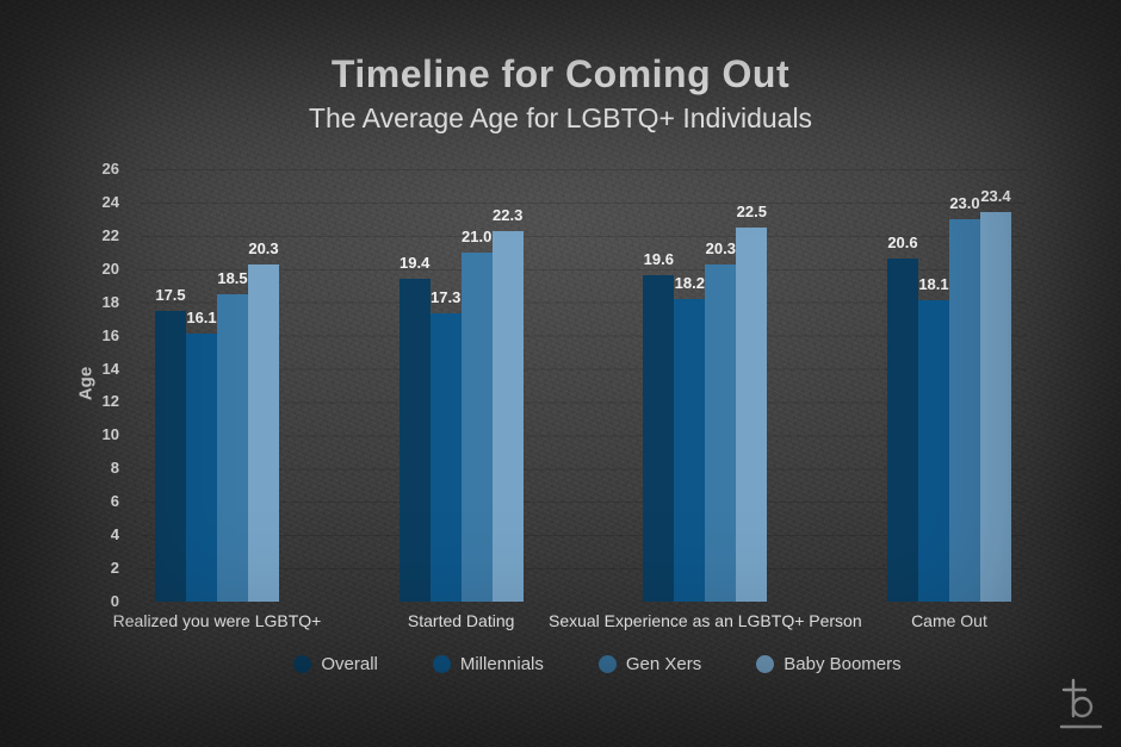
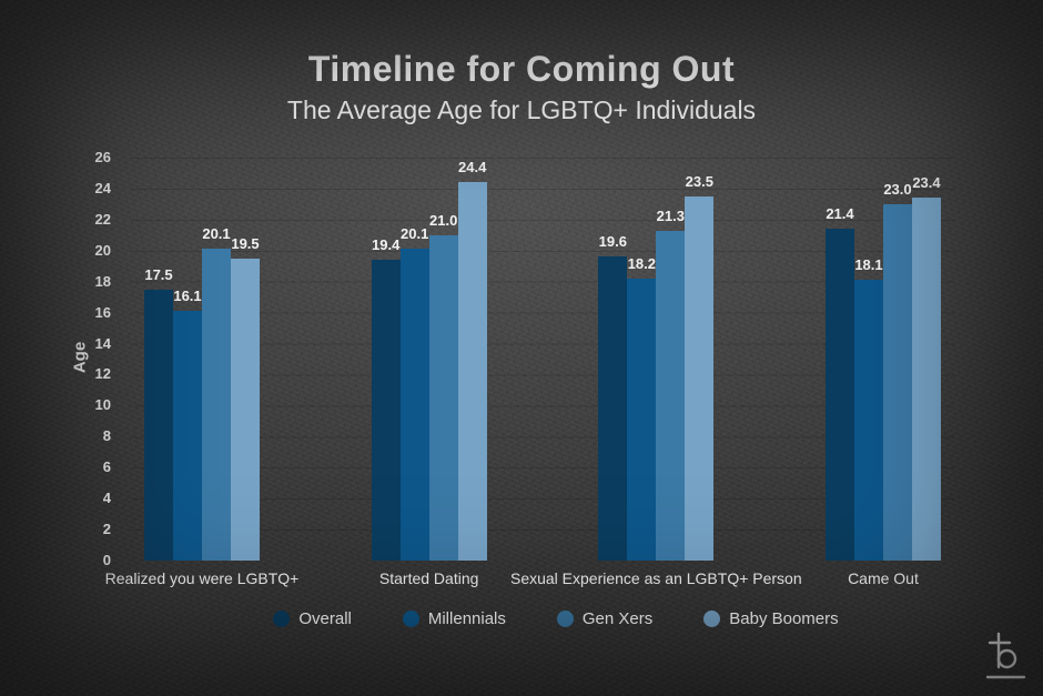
Gen Xers/Realized you were LGBTQ+: 18.5 -> 20.1
Baby Boomers/Realized you were LGBTQ+: 20.3 -> 19.5
Millennials/Started Dating: 17.3 -> 20.1
Baby Boomers/Started Dating: 22.3 -> 24.4
Gen Xers/Sexual Experience as an LGBTQ+ Person: 20.3 -> 21.3
Baby Boomers/Sexual Experience as an LGBTQ+ Person: 22.5 -> 23.5
Overall/Came Out: 20.6 -> 21.4
